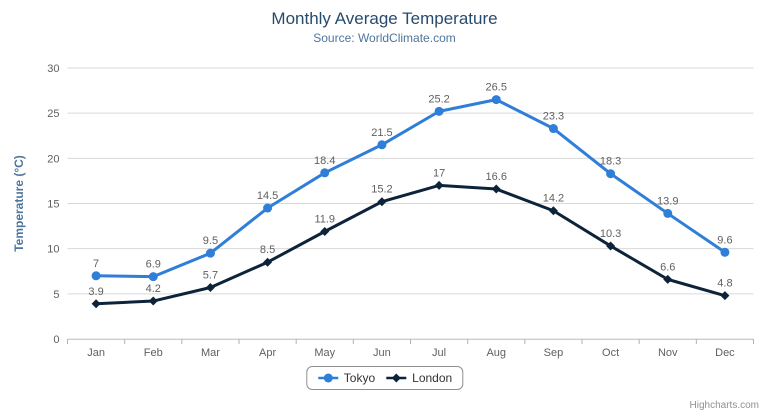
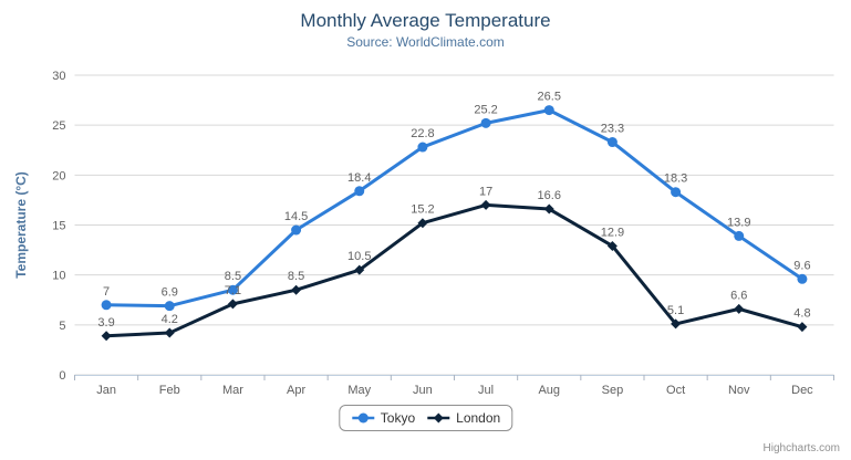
Tokyo/Mar: 9.5 -> 8.5
London/Mar: 5.7 -> 7.1
London/May: 11.9 -> 10.5
Tokyo/Jun: 21.5 -> 22.8
London/Sep: 14.2 -> 12.9
London/Oct: 10.3 -> 5.1
